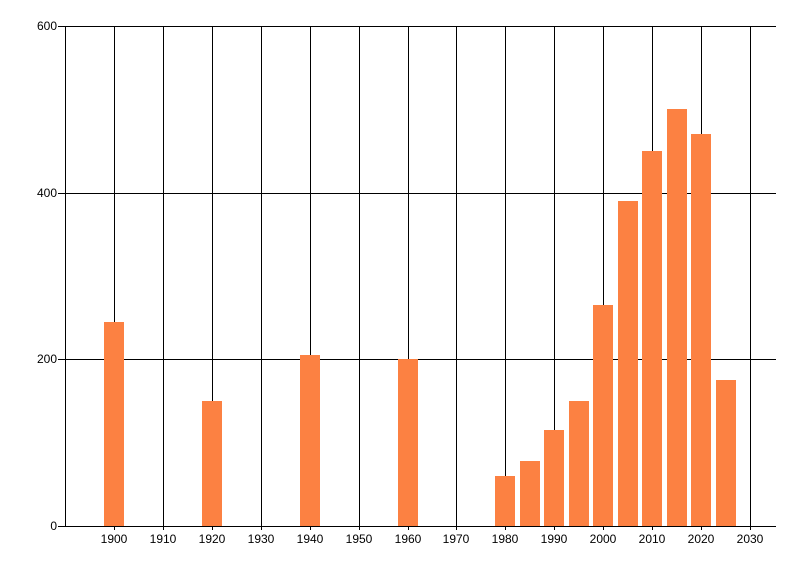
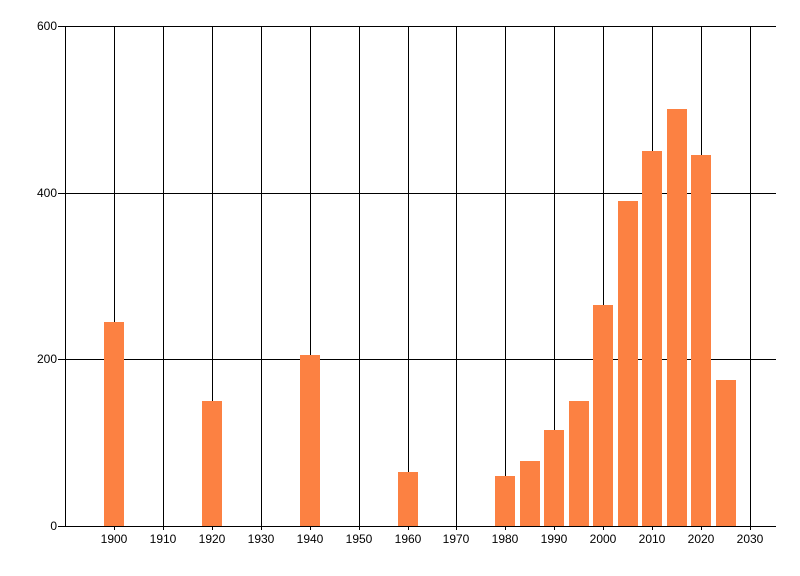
1960: 200 -> 60
2020: 470 -> 440
